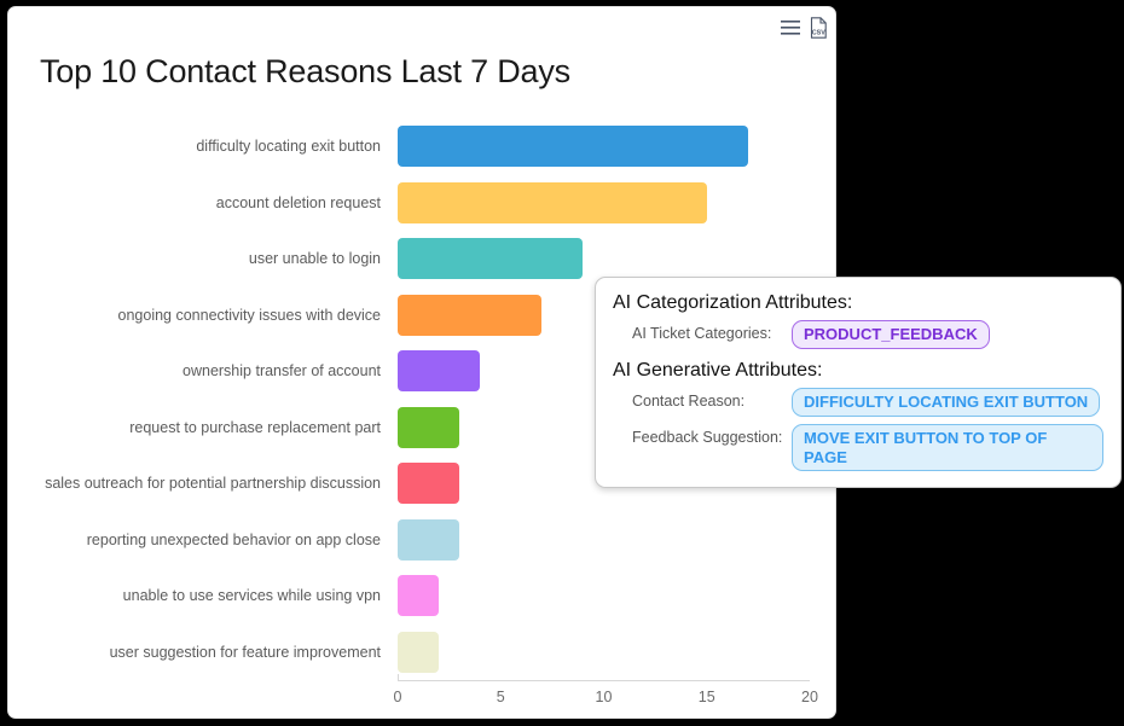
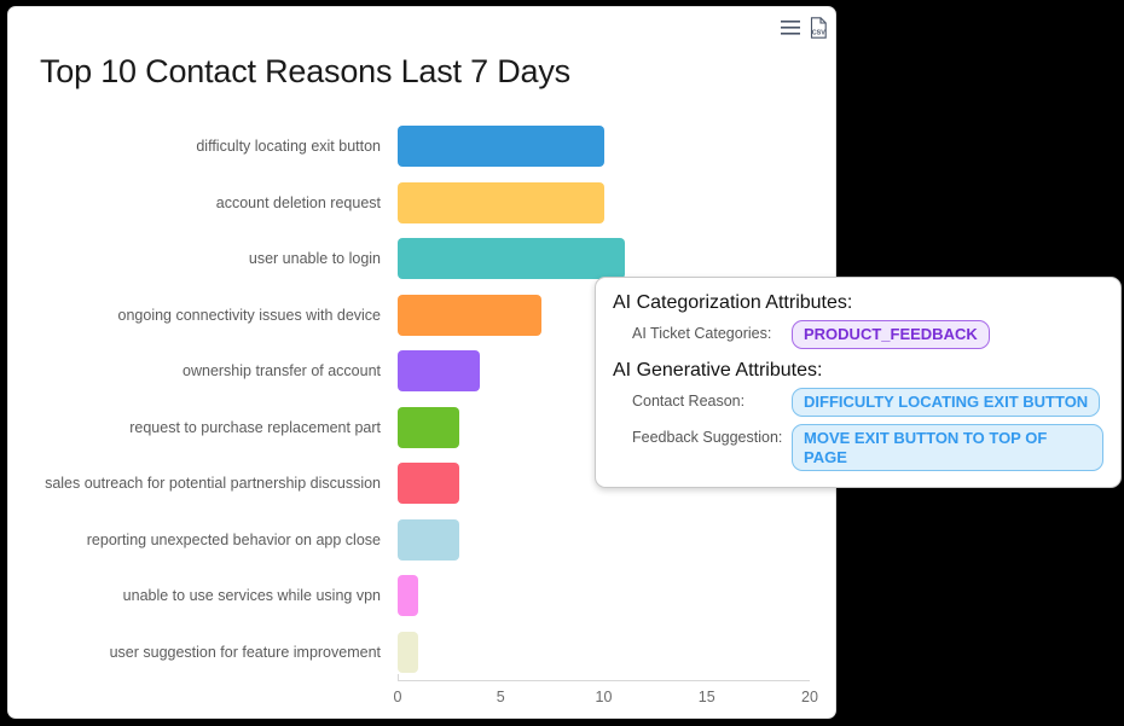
difficulty locating exit button: 17 -> 10
account deletion request: 15 -> 10
user unable to login: 9 -> 11
unable to use services while using vpn: 2 -> 1
user suggestion for feature improvement: 2 -> 1
